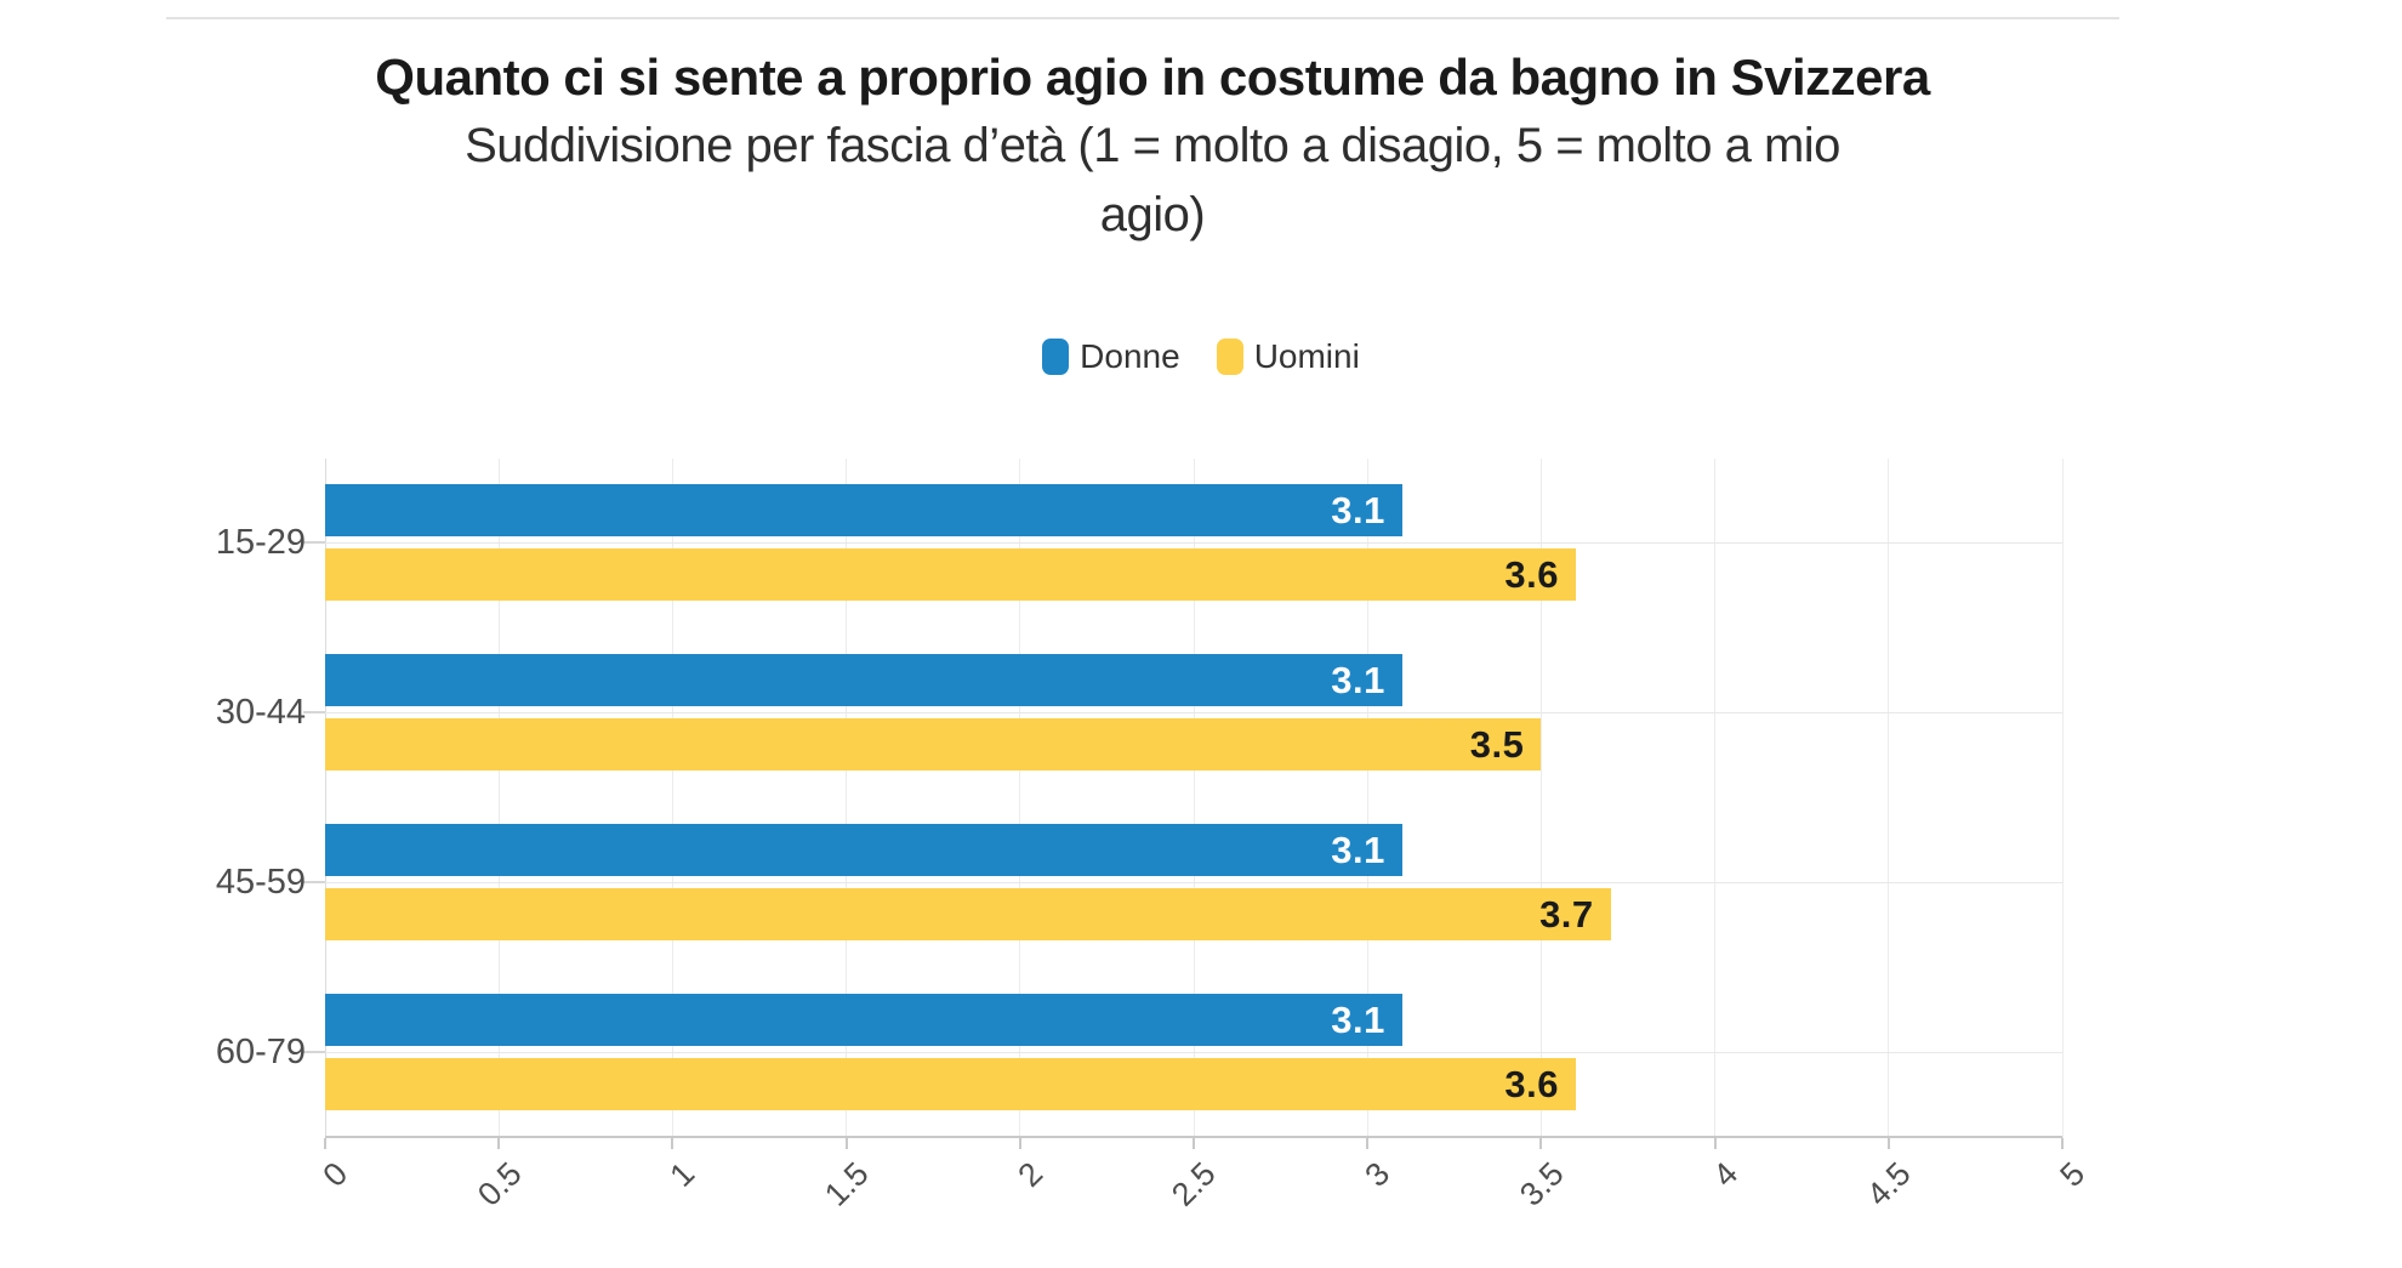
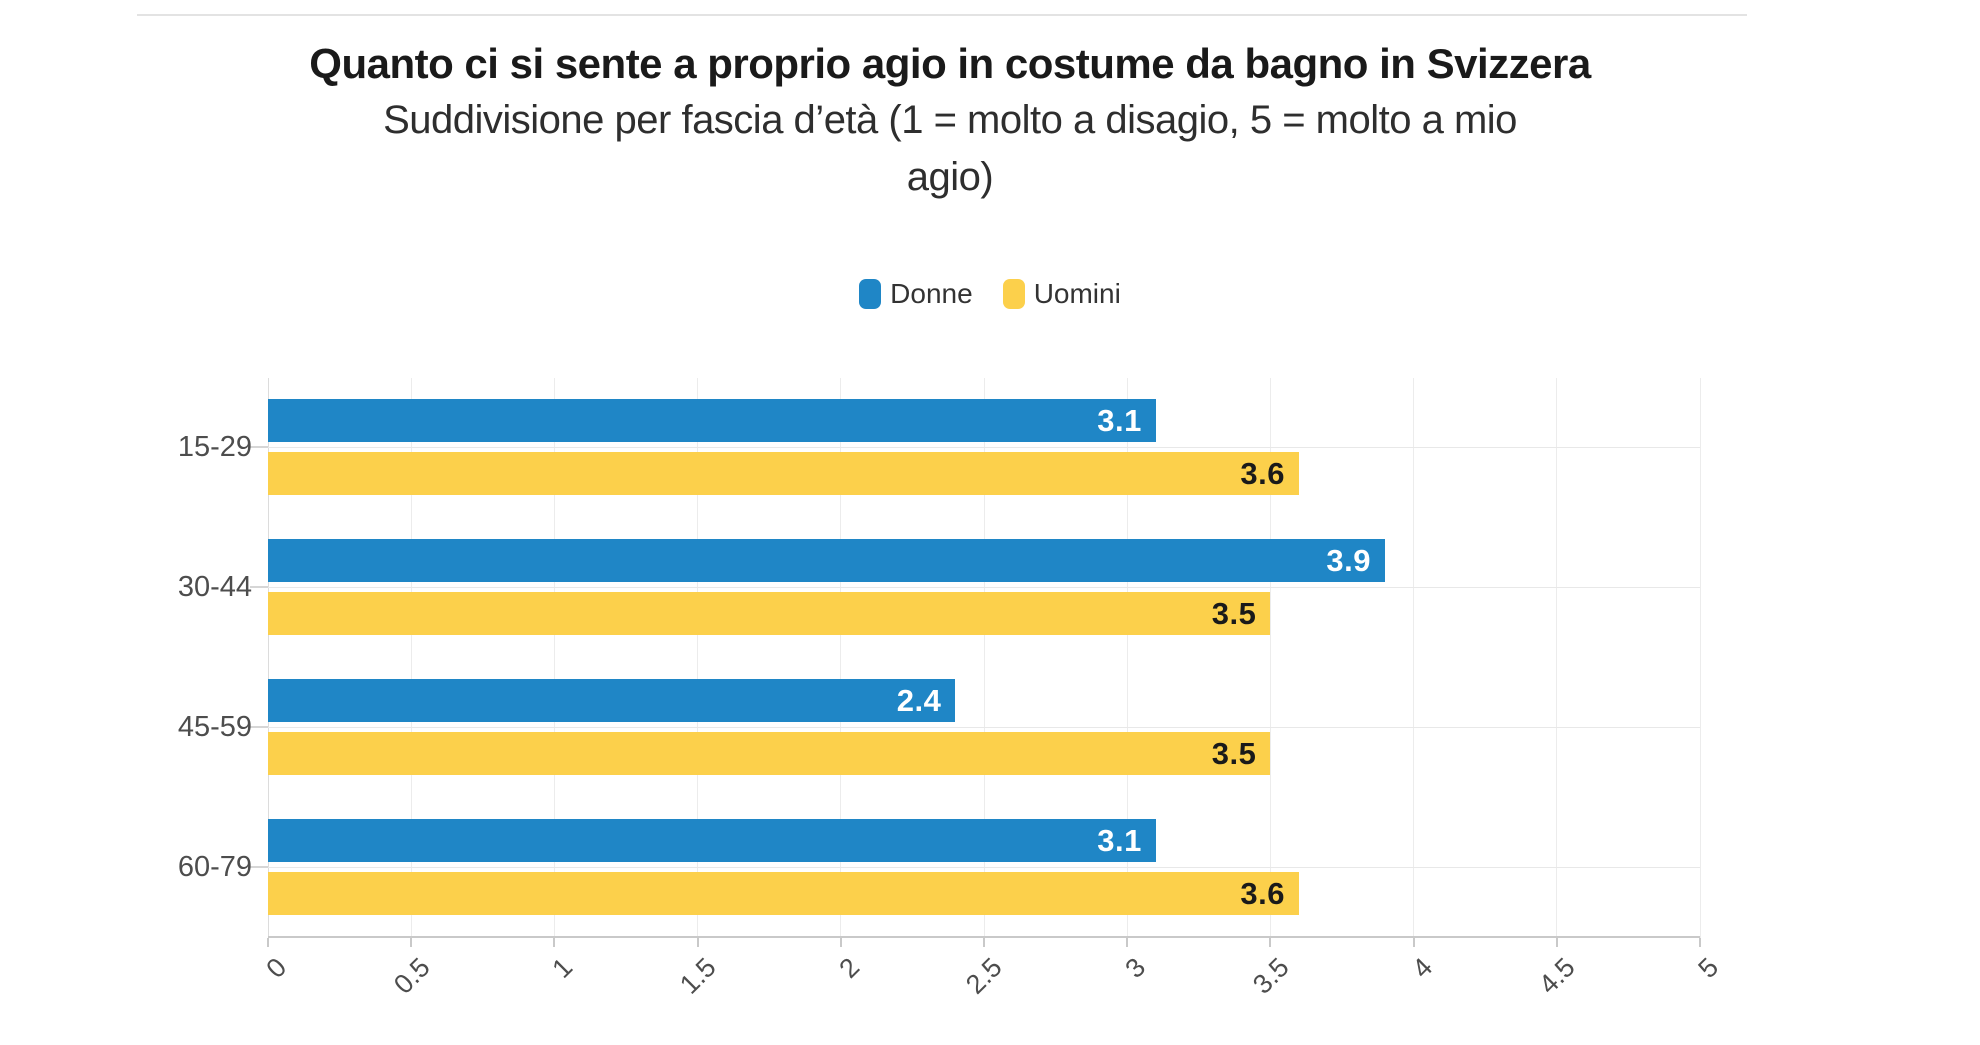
Donne/30-44: 3.1 -> 3.9
Donne/45-59: 3.1 -> 2.4
Uomini/45-59: 3.7 -> 3.5
